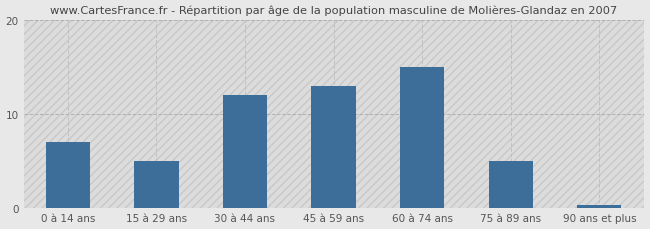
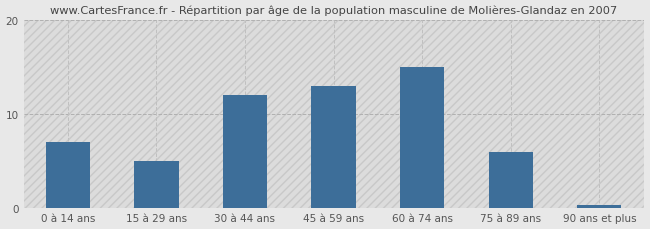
75 à 89 ans: 5.0 -> 6.0
